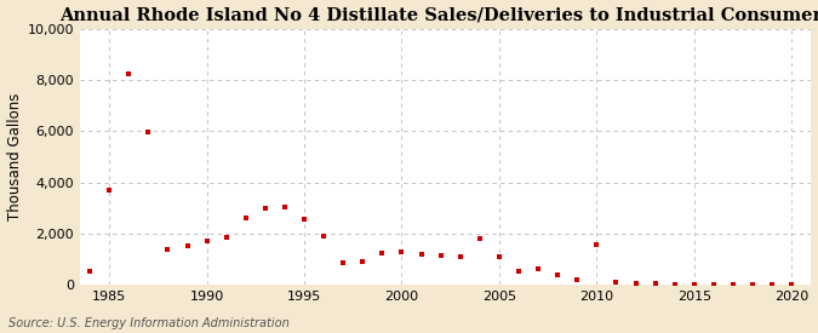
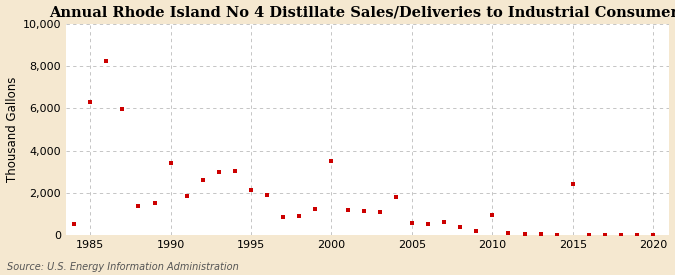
1985: 3,700 -> 6,300
1990: 1,700 -> 3,400
1995: 2,580 -> 2,150
2000: 1,270 -> 3,500
2005: 1,100 -> 600
2010: 1,580 -> 950
2015: 20 -> 2,400
